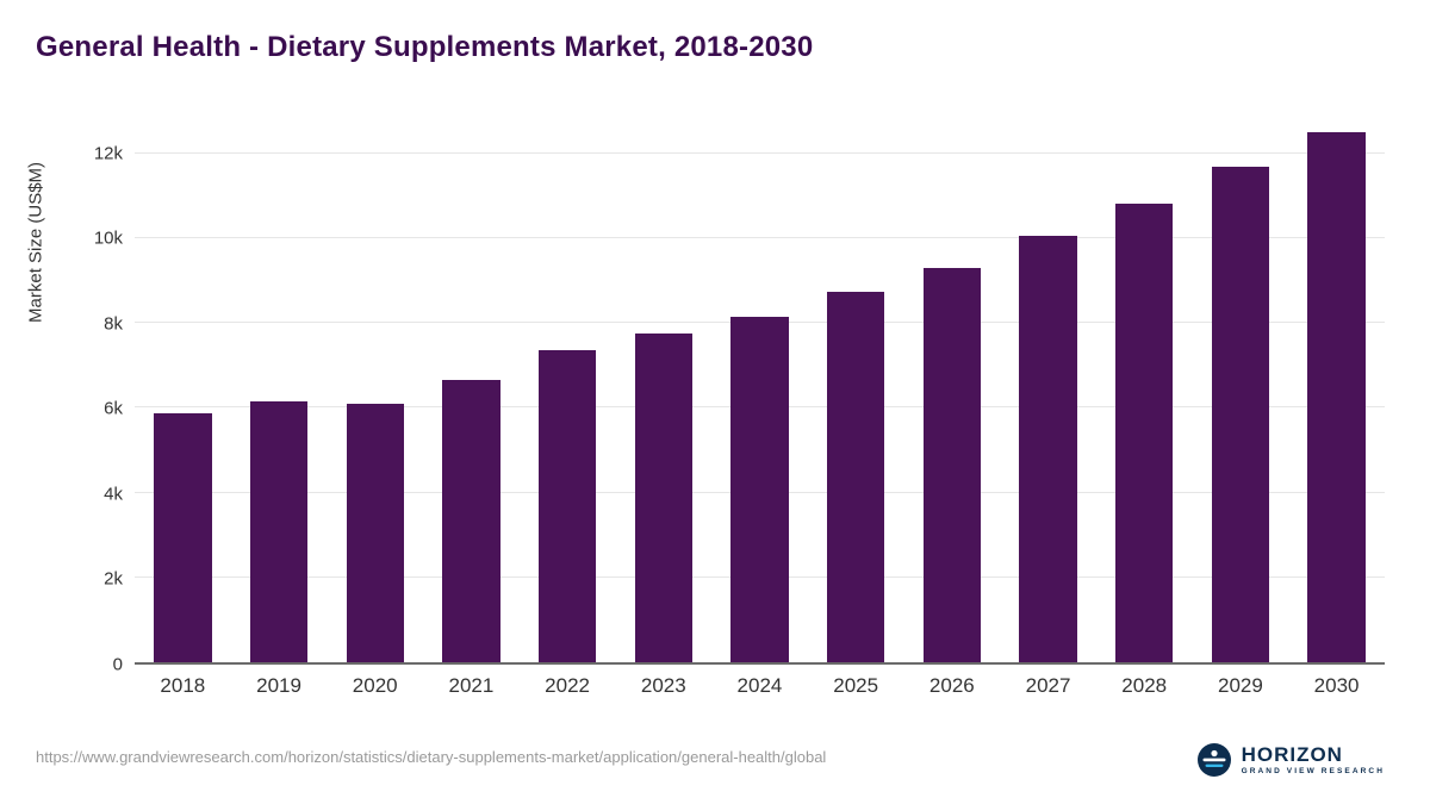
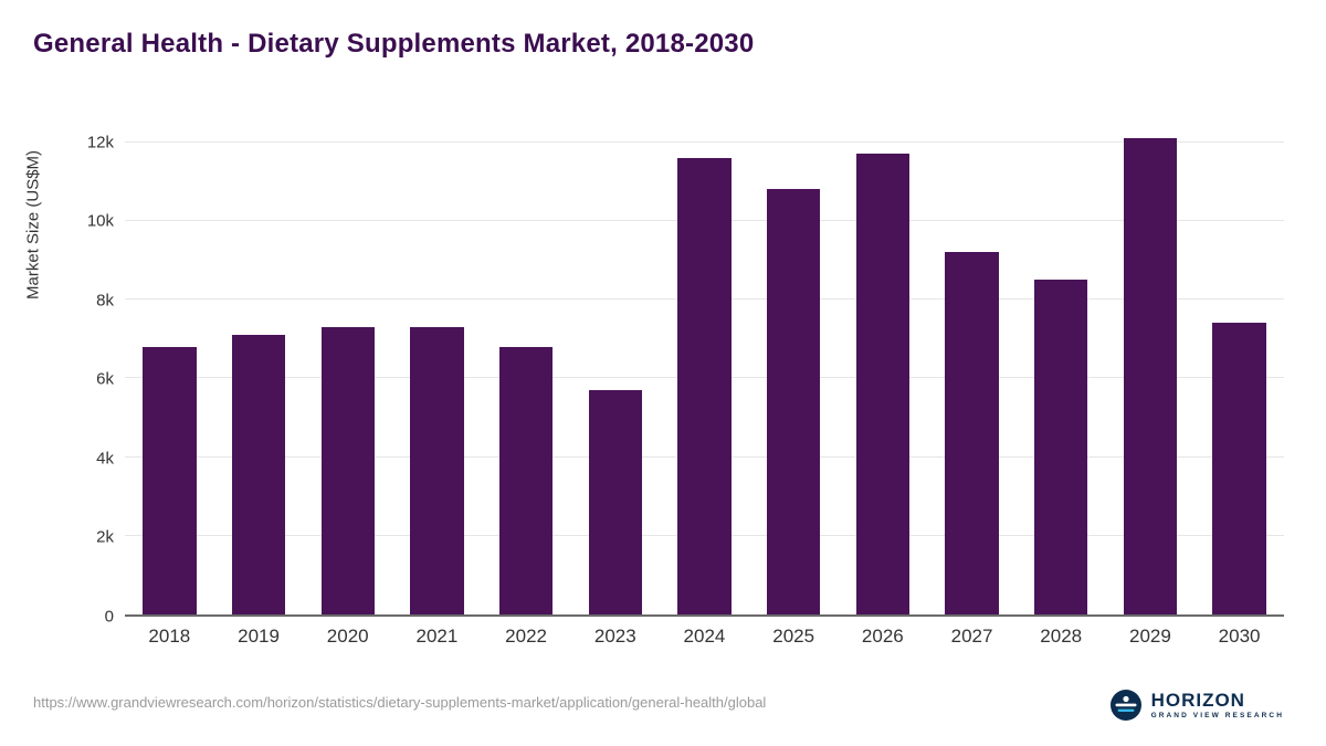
2018: 5.9k -> 6.8k
2019: 6.2k -> 7.1k
2020: 6.1k -> 7.3k
2021: 6.6k -> 7.3k
2022: 7.4k -> 6.8k
2023: 7.8k -> 5.7k
2024: 8.2k -> 11.6k
2025: 8.7k -> 10.8k
2026: 9.3k -> 11.7k
2027: 10.0k -> 9.2k
2028: 10.8k -> 8.5k
2029: 11.7k -> 12.1k
2030: 12.5k -> 7.4k
